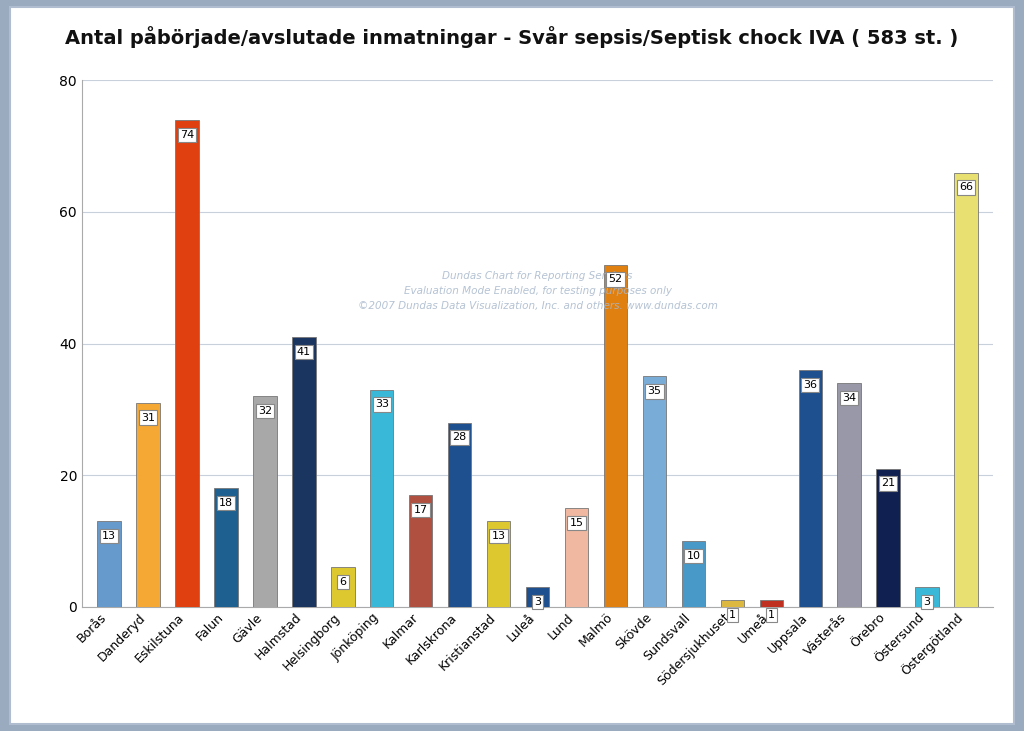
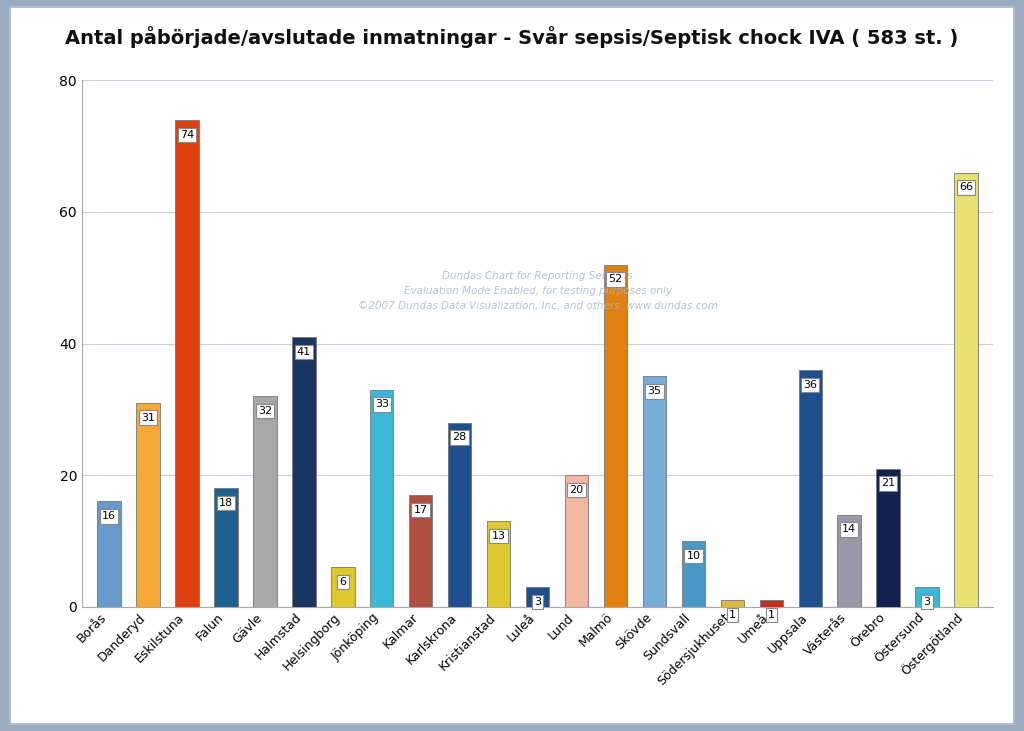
Borås: 13 -> 16
Lund: 15 -> 20
Västerås: 34 -> 14
